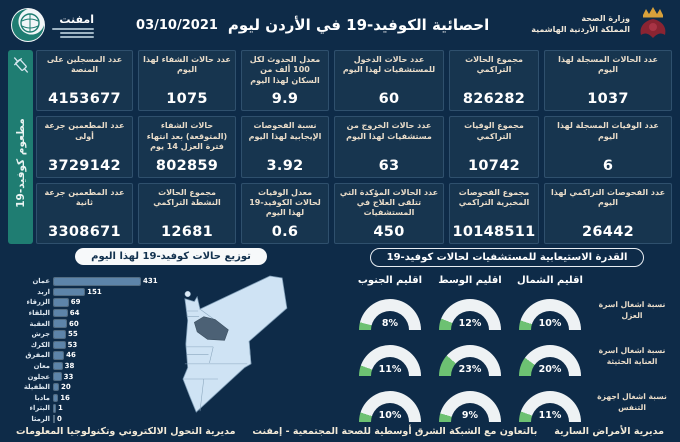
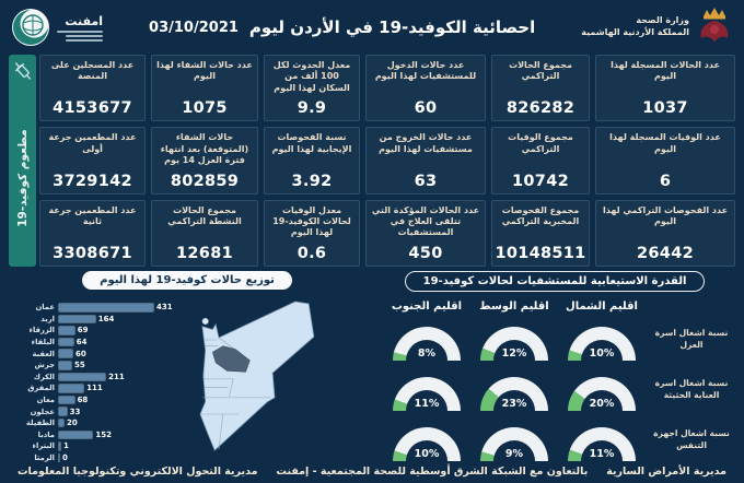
توزيع حالات كوفيد-19 لهذا اليوم/اربد: 151 -> 164
توزيع حالات كوفيد-19 لهذا اليوم/الكرك: 53 -> 211
توزيع حالات كوفيد-19 لهذا اليوم/المفرق: 46 -> 111
توزيع حالات كوفيد-19 لهذا اليوم/معان: 38 -> 68
توزيع حالات كوفيد-19 لهذا اليوم/مادبا: 16 -> 152
